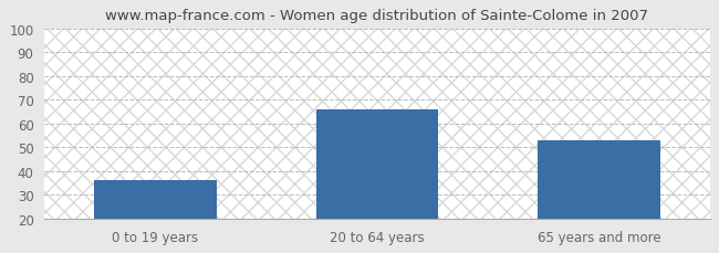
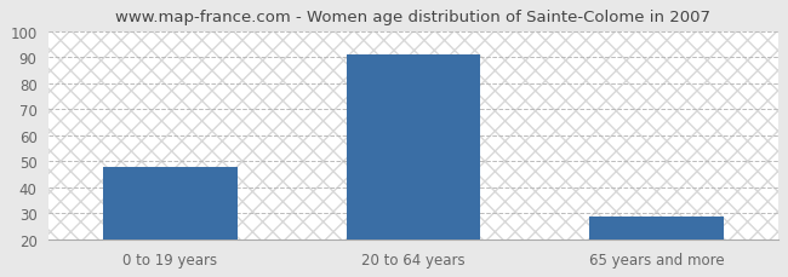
0 to 19 years: 36 -> 48
20 to 64 years: 66 -> 91
65 years and more: 53 -> 29
